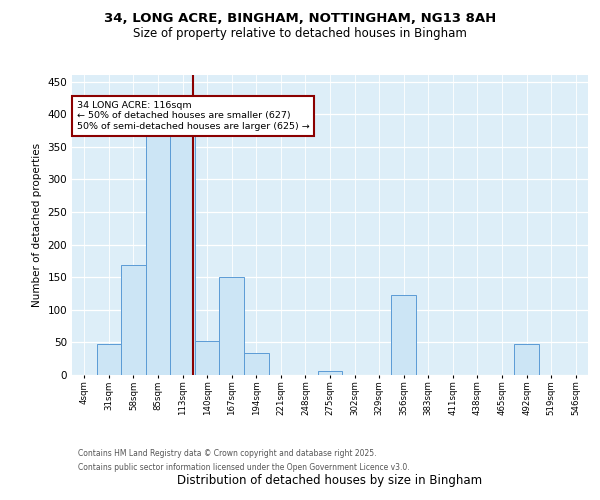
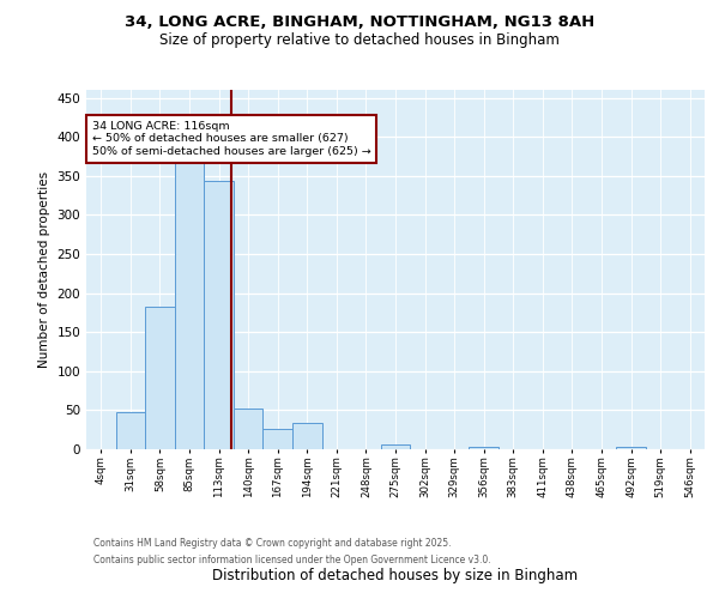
58sqm: 168 -> 183
113sqm: 368 -> 343
167sqm: 150 -> 26
356sqm: 122 -> 3
492sqm: 48 -> 3
